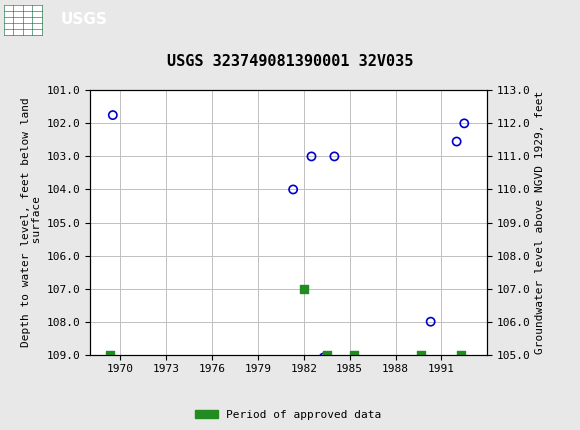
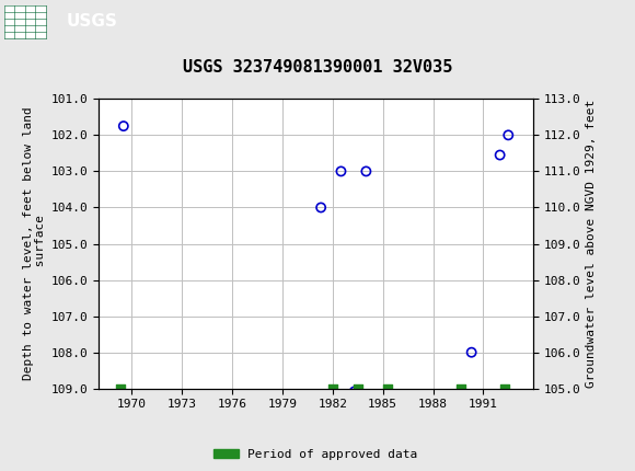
Period of approved data/1982: 107 -> 109
